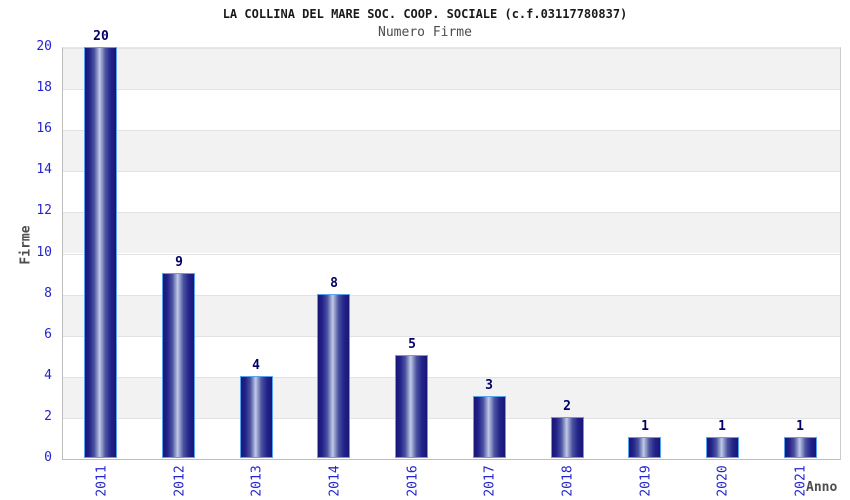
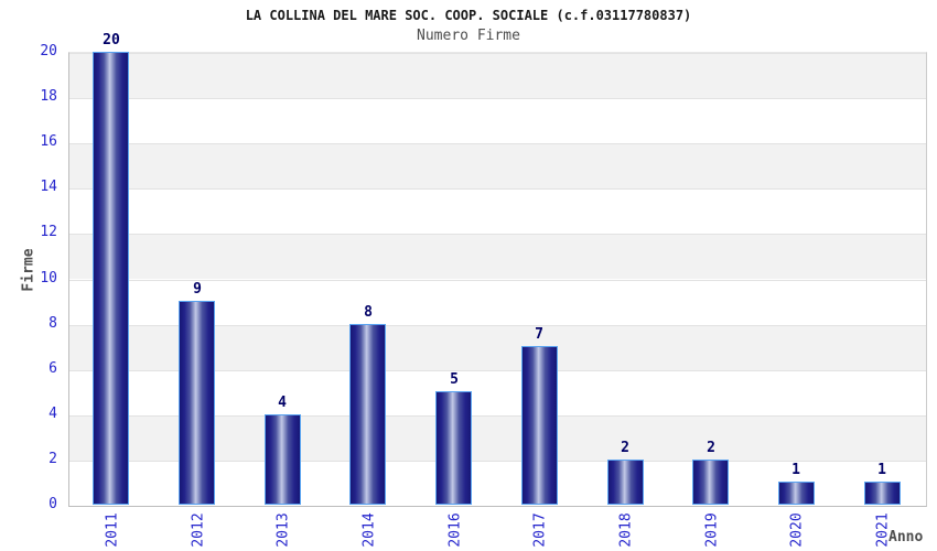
2017: 3 -> 7
2019: 1 -> 2
